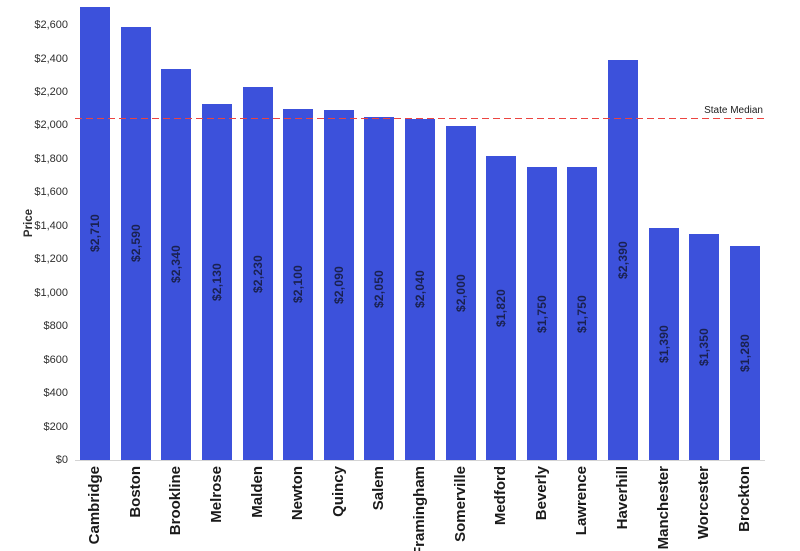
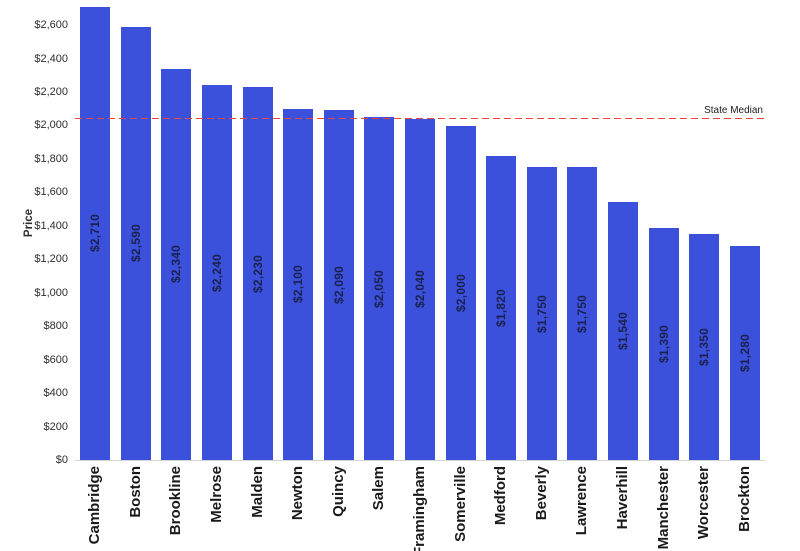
Melrose: $2,130 -> $2,240
Haverhill: $2,390 -> $1,540
